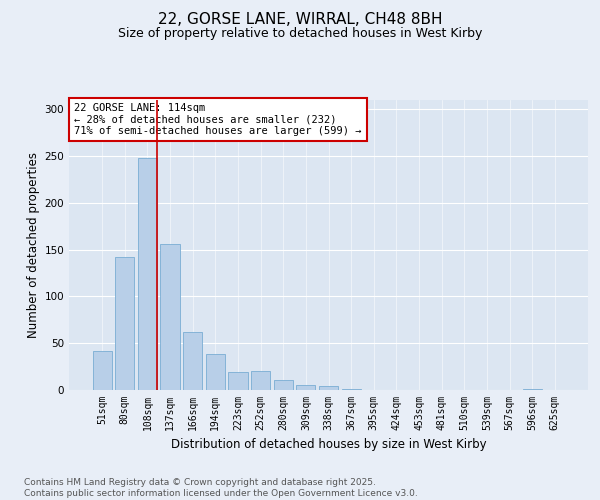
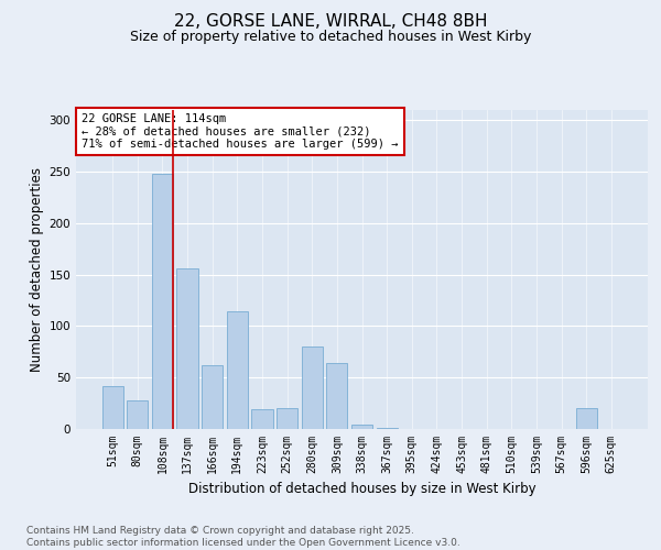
80sqm: 142 -> 28
194sqm: 38 -> 114
280sqm: 11 -> 80
309sqm: 5 -> 64
596sqm: 1 -> 20
